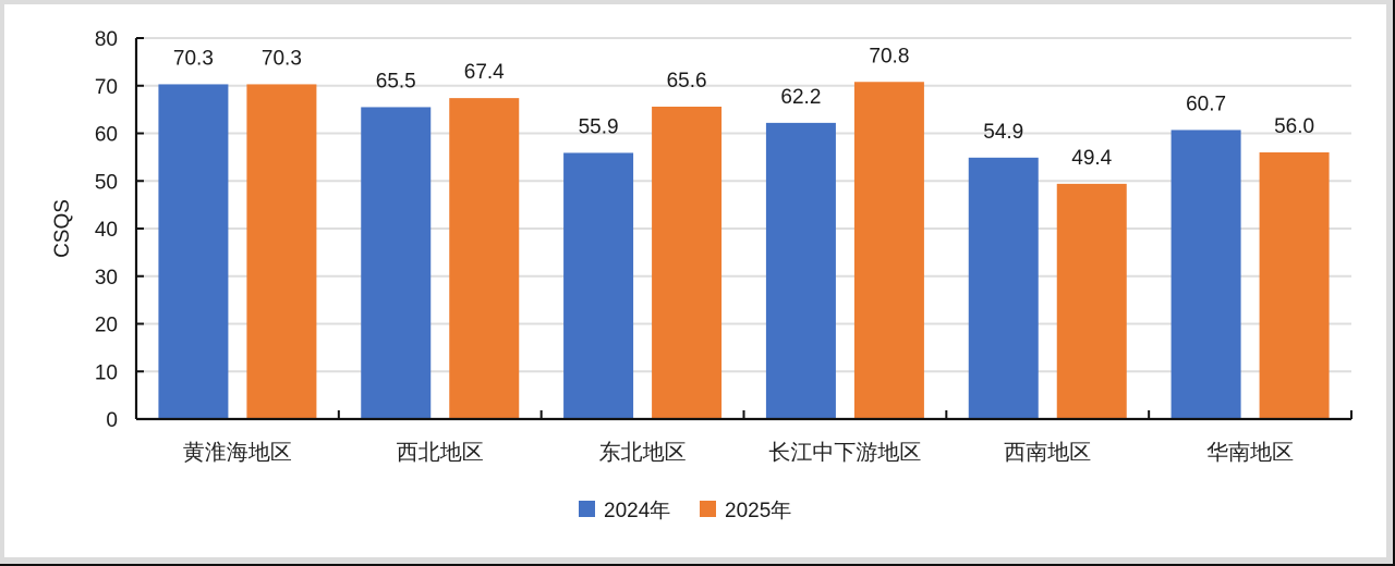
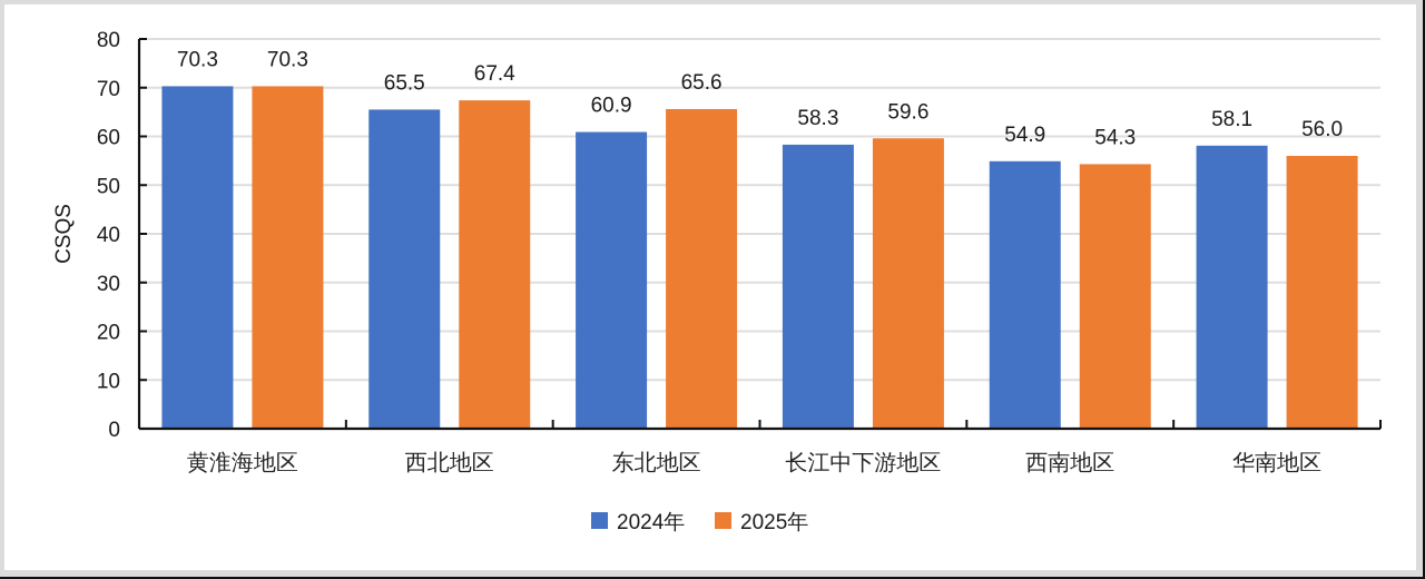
2024年/东北地区: 55.9 -> 60.9
2024年/长江中下游地区: 62.2 -> 58.3
2025年/长江中下游地区: 70.8 -> 59.6
2025年/西南地区: 49.4 -> 54.3
2024年/华南地区: 60.7 -> 58.1
